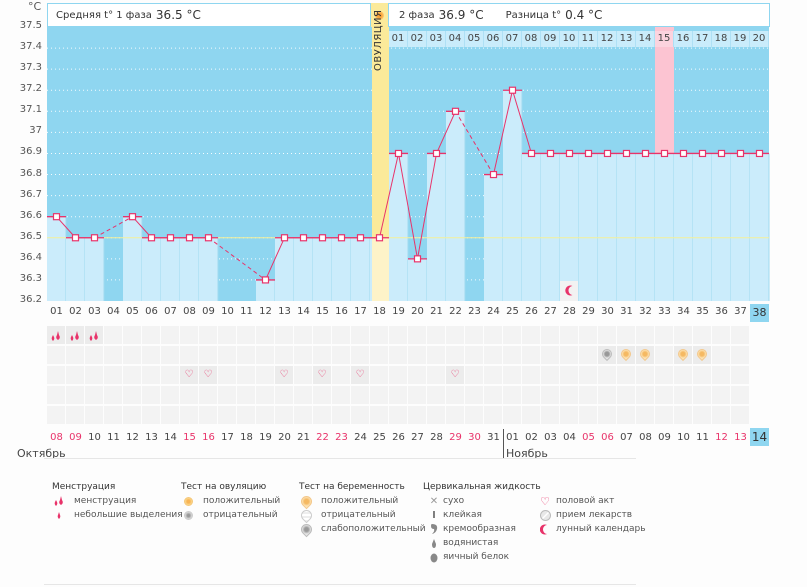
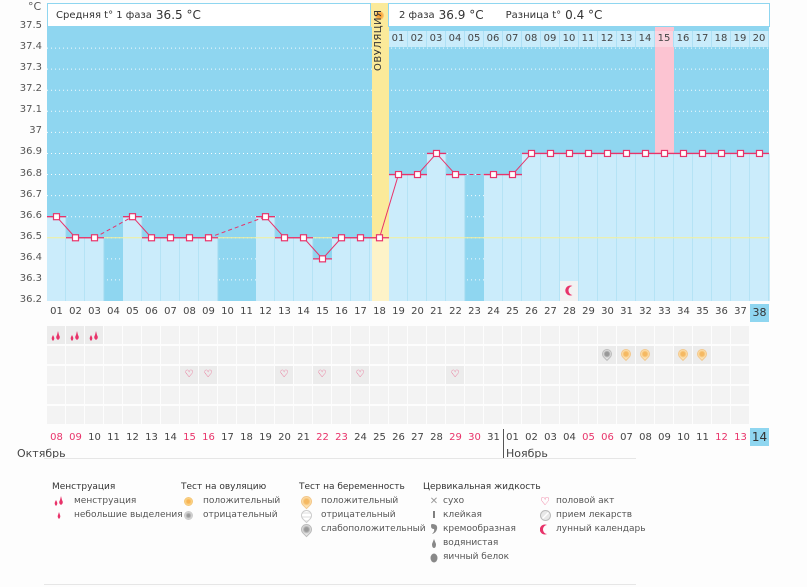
12: 36.3 -> 36.6
15: 36.5 -> 36.4
19: 36.9 -> 36.8
20: 36.4 -> 36.8
22: 37.1 -> 36.8
25: 37.2 -> 36.8
